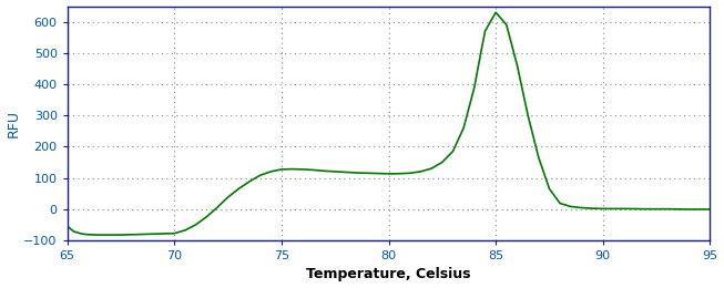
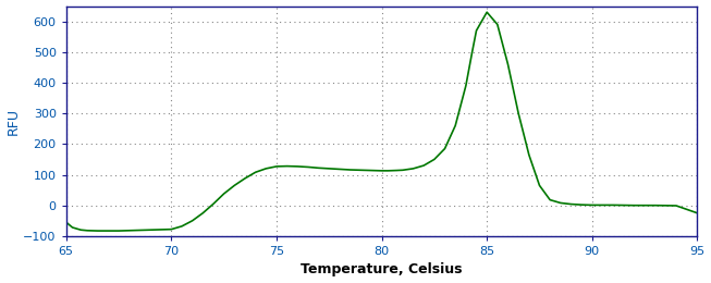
95: -1 -> -25
